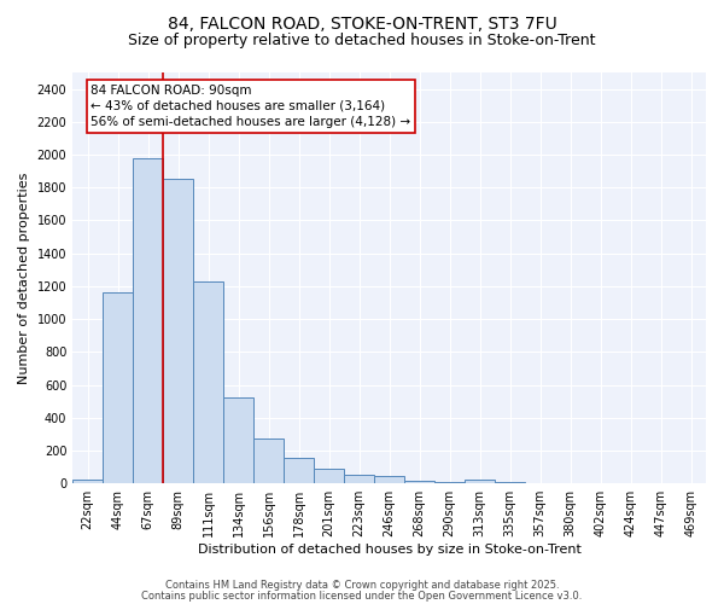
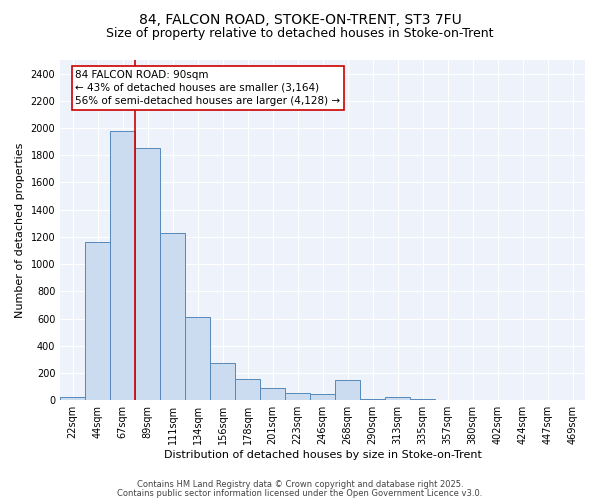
134sqm: 520 -> 610
268sqm: 20 -> 150
